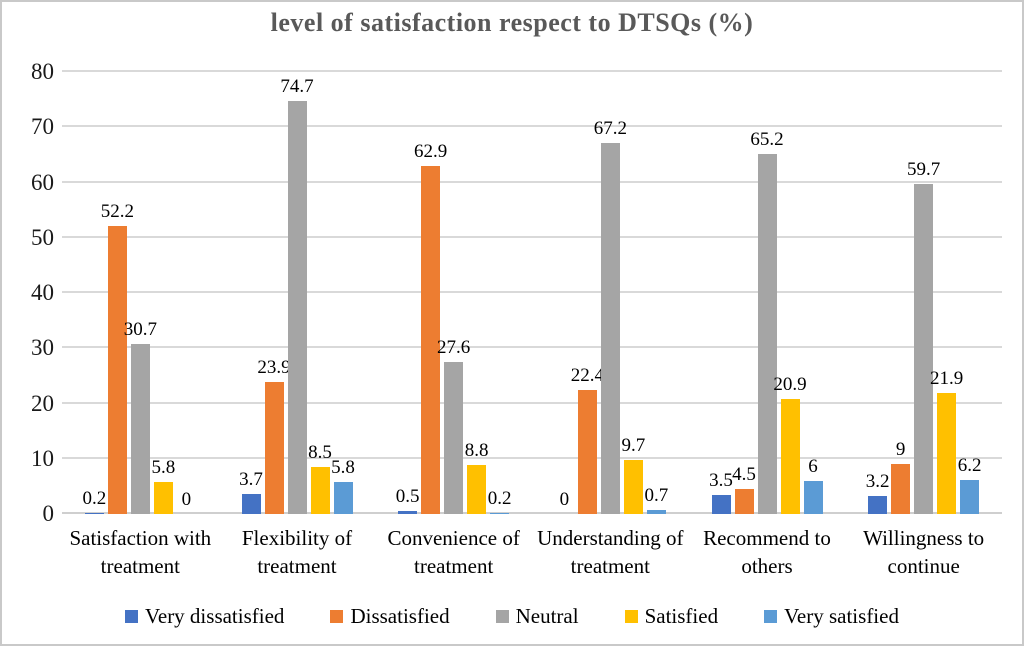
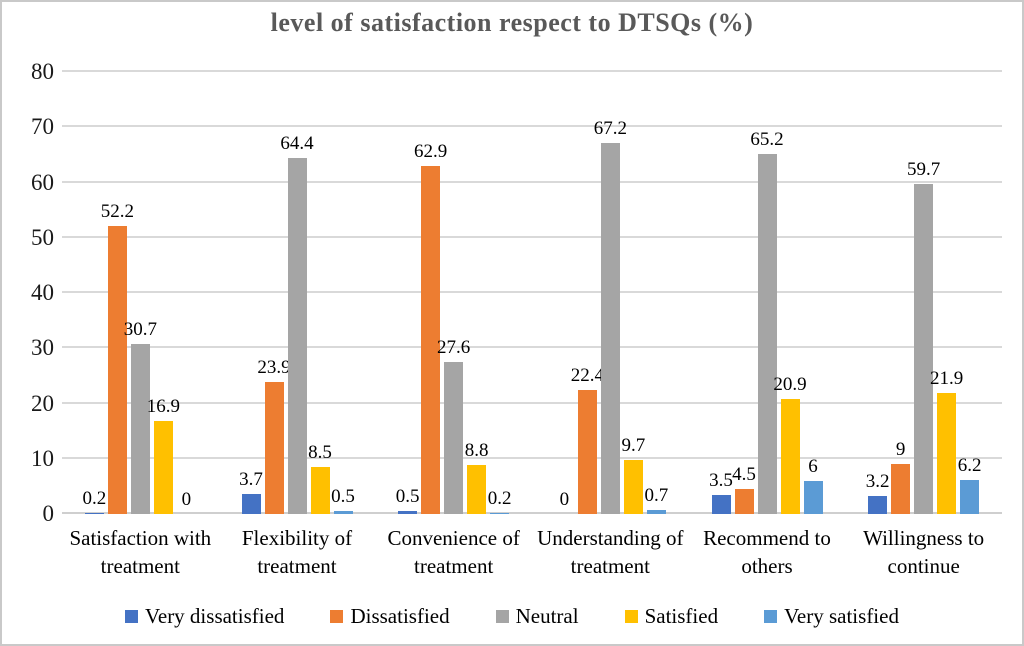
Satisfied/Satisfaction with treatment: 5.8 -> 16.9
Neutral/Flexibility of treatment: 74.7 -> 64.4
Very satisfied/Flexibility of treatment: 5.8 -> 0.5
